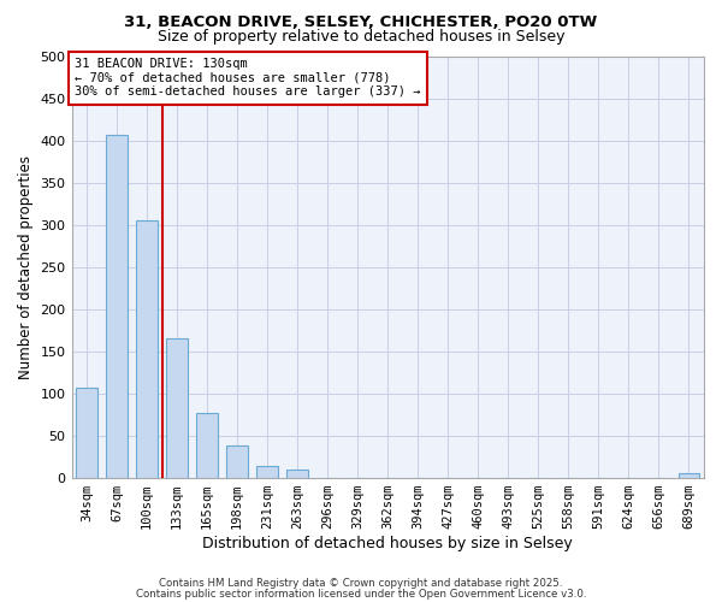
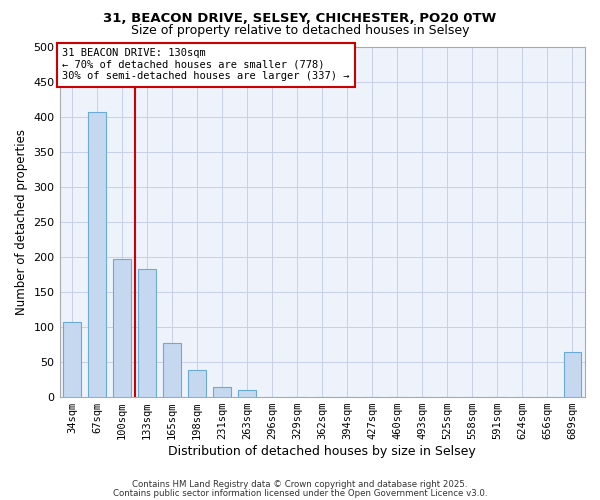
100sqm: 305 -> 196
133sqm: 165 -> 182
689sqm: 5 -> 64
